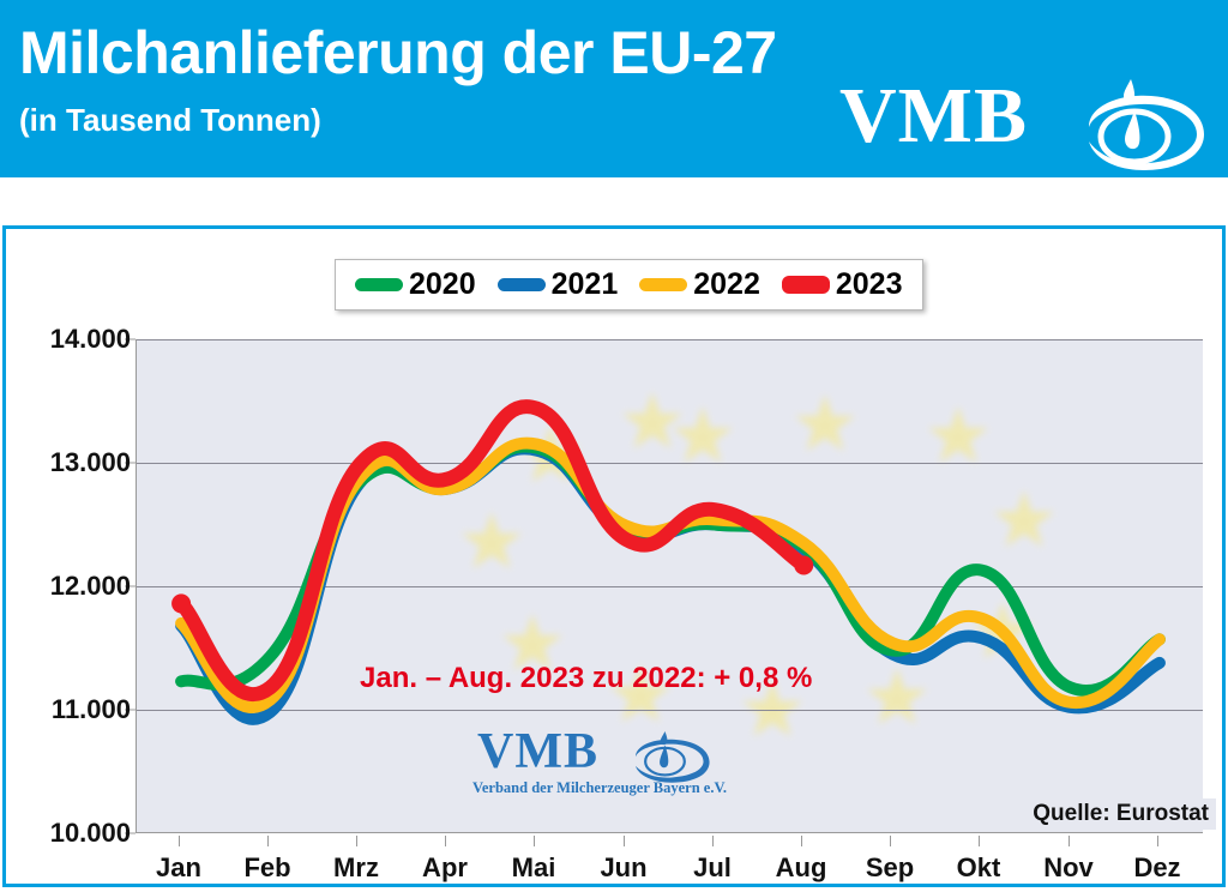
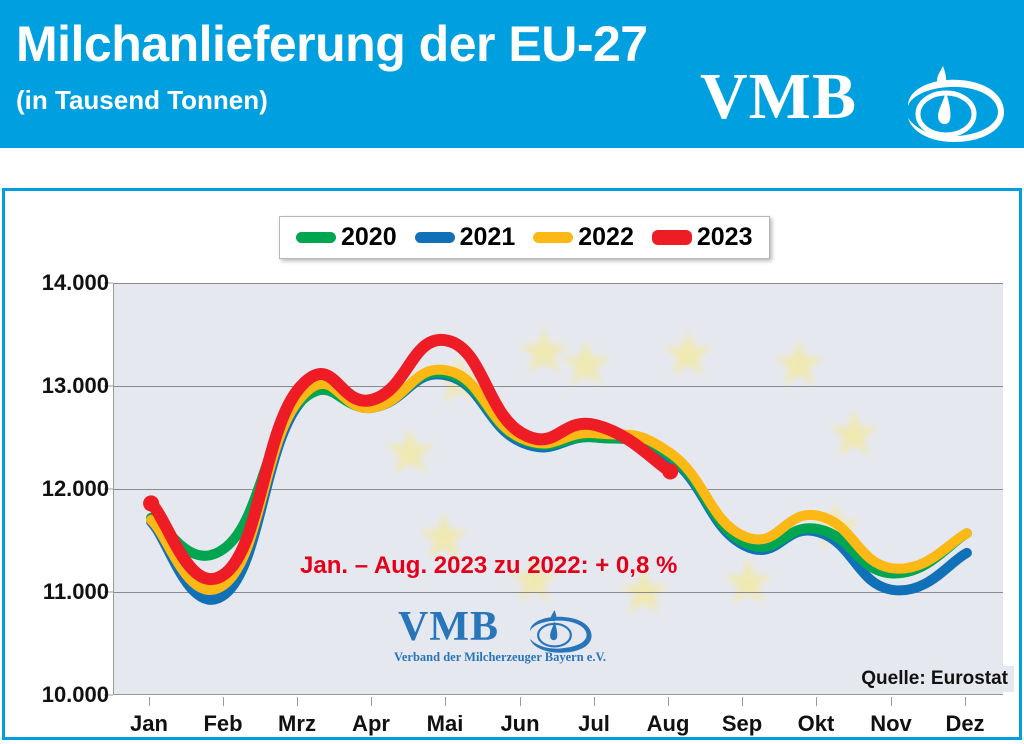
2020/Jan: 11230 -> 11720
2023/Jun: 12380 -> 12540
2020/Okt: 12130 -> 11610
2022/Nov: 11060 -> 11230
